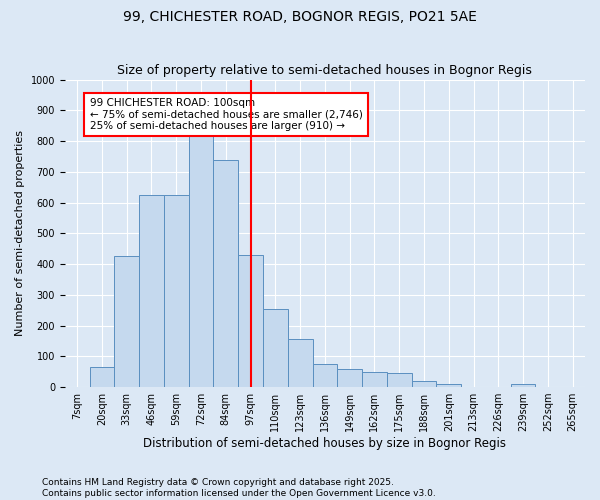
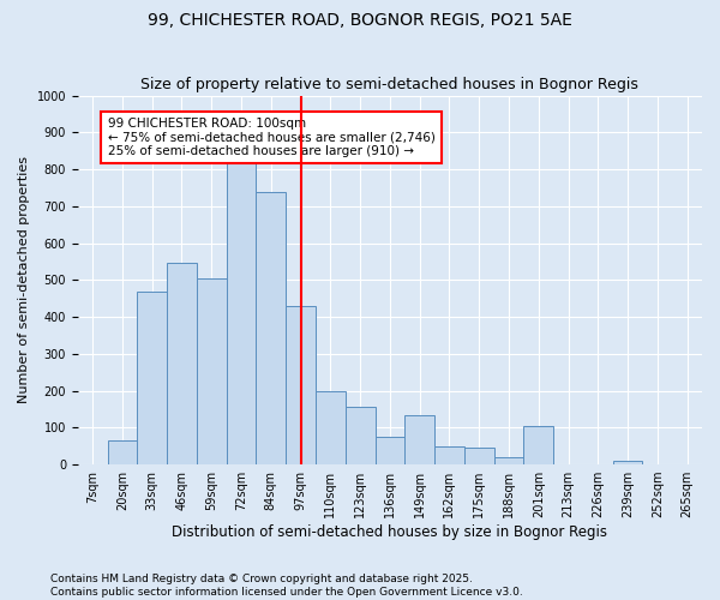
33sqm: 425 -> 470
46sqm: 625 -> 545
59sqm: 625 -> 505
110sqm: 255 -> 200
149sqm: 60 -> 135
201sqm: 10 -> 105
